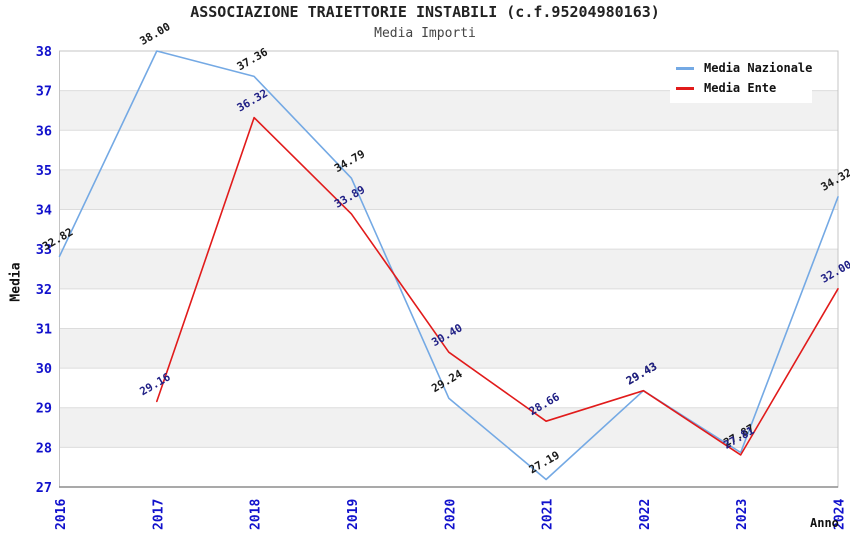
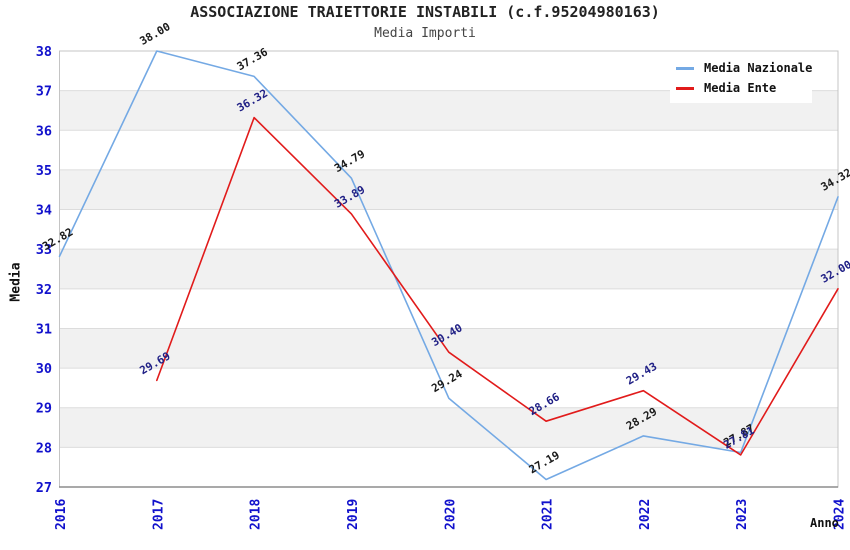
Media Ente/2017: 29.16 -> 29.69
Media Nazionale/2022: 29.43 -> 28.29
